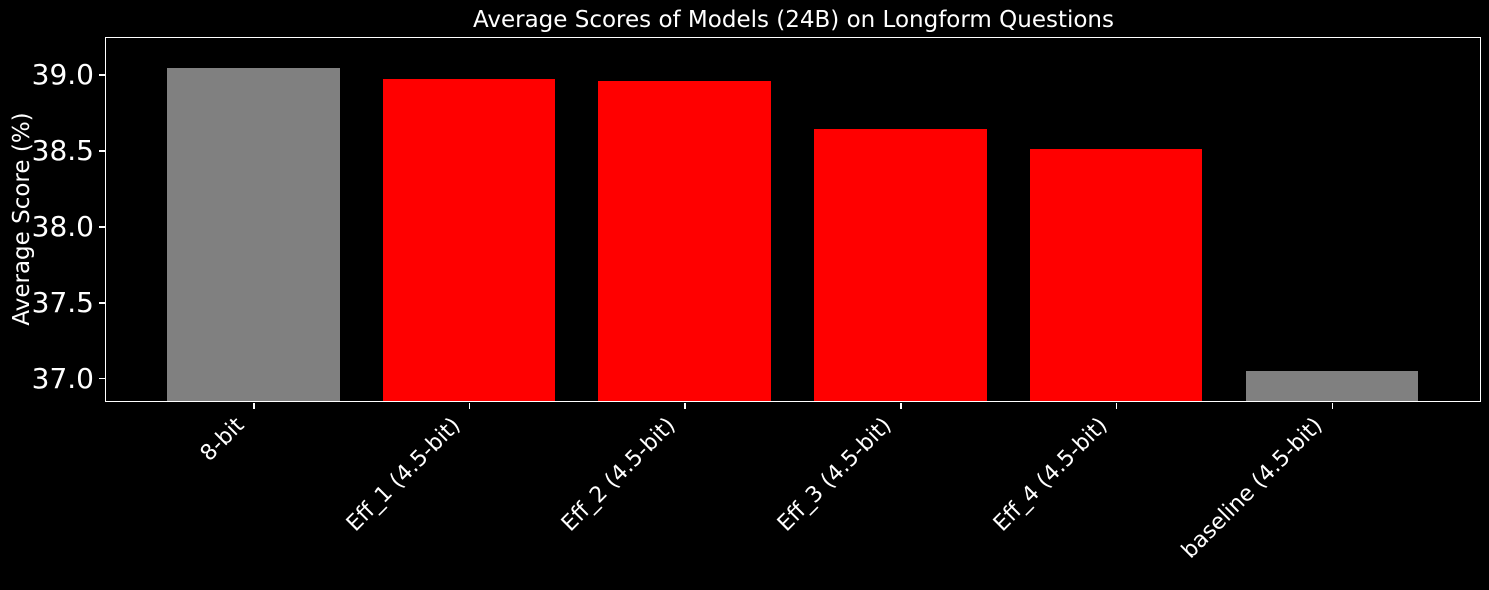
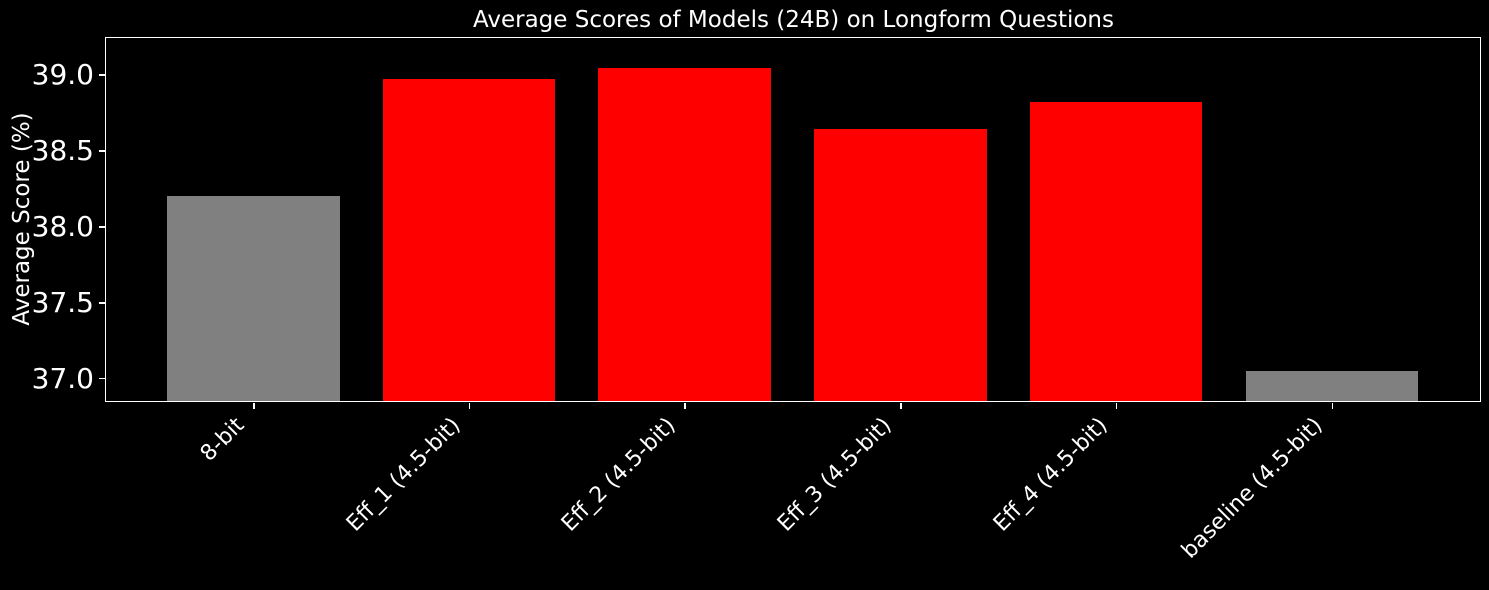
8-bit: 39.04 -> 38.20
Eff_2 (4.5-bit): 38.96 -> 39.04
Eff_4 (4.5-bit): 38.51 -> 38.82
